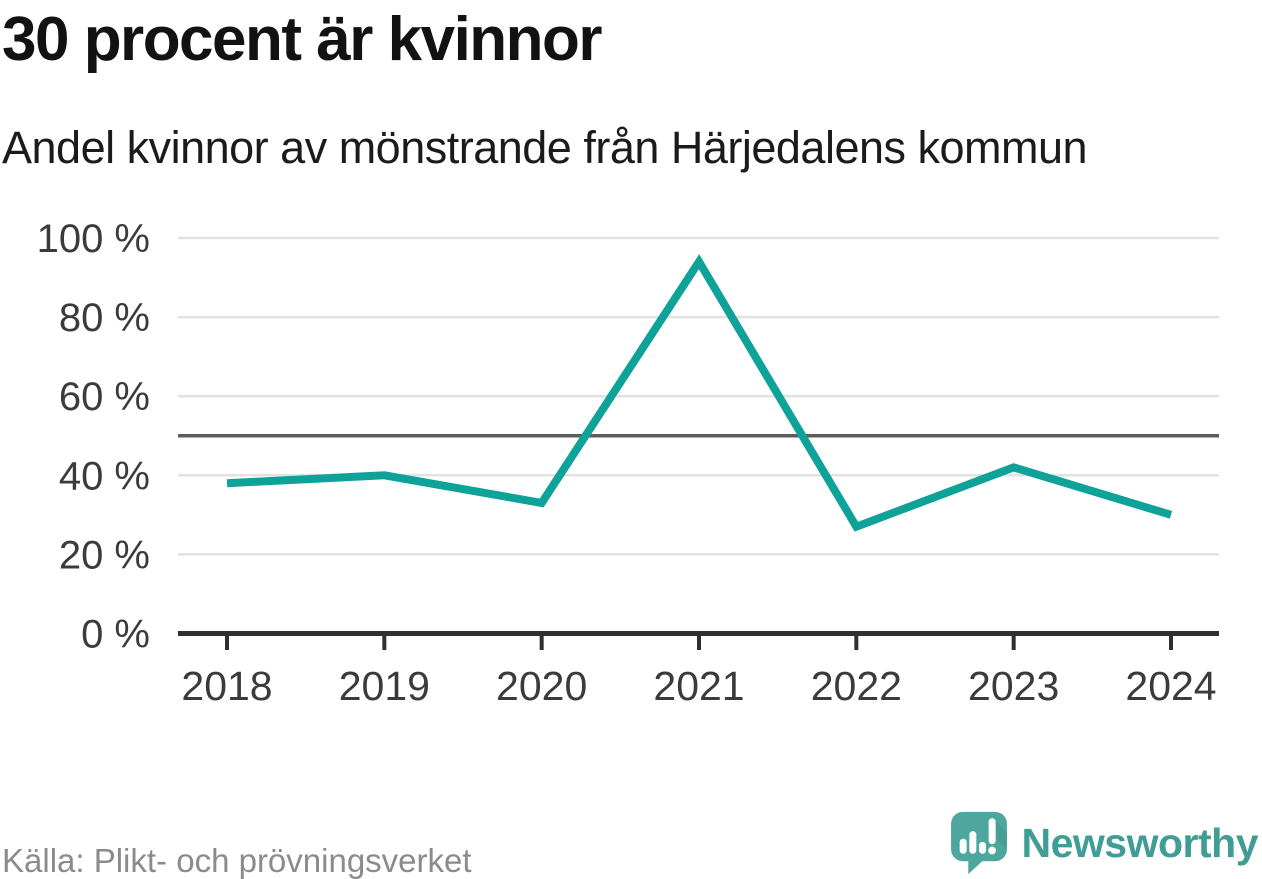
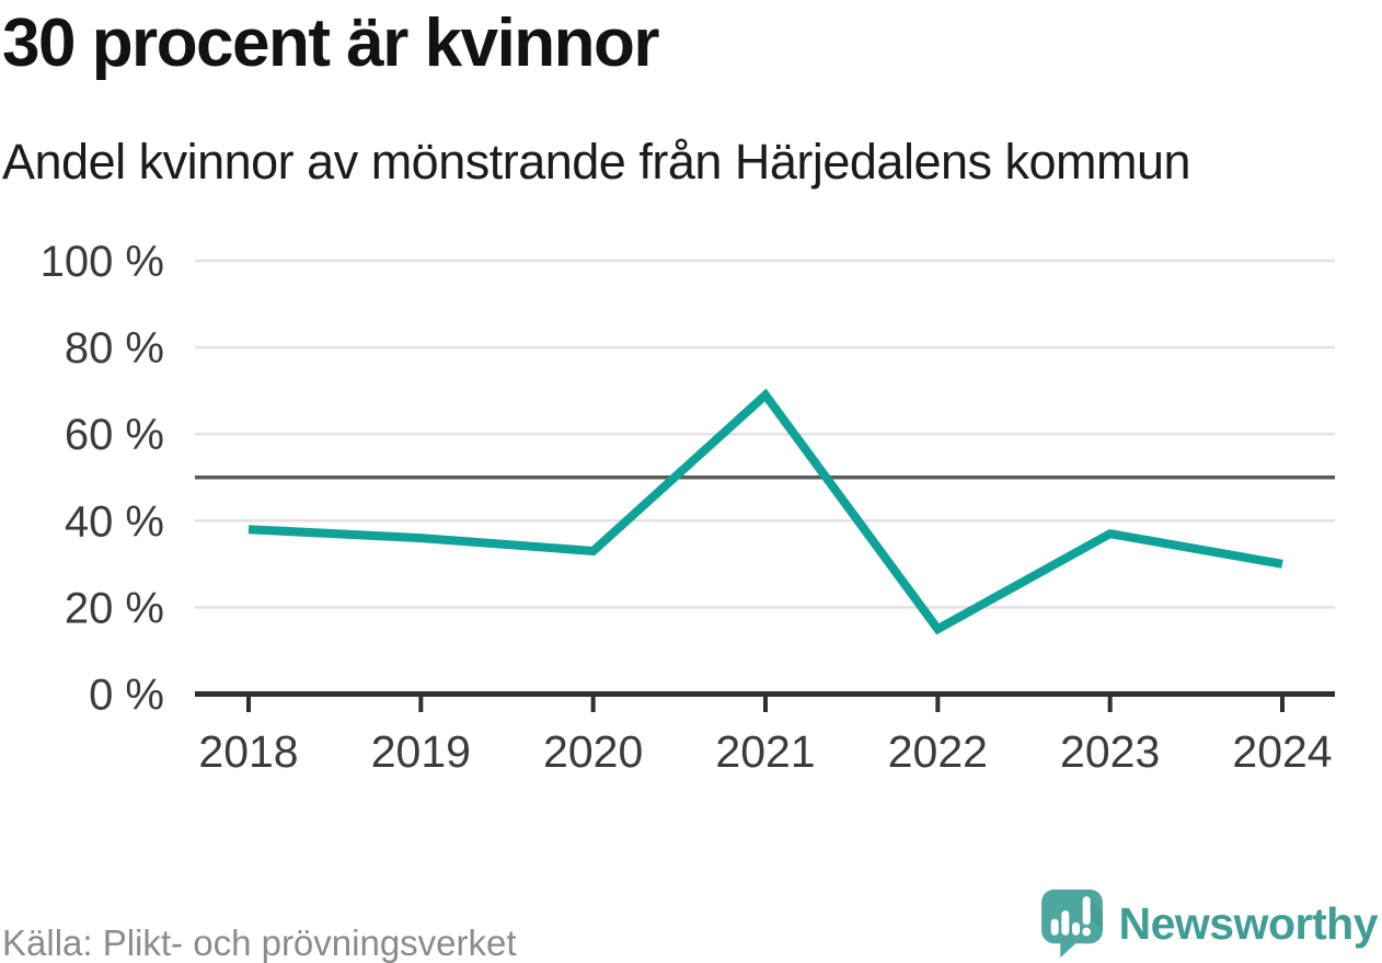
2019: 40% -> 36%
2021: 94% -> 69%
2022: 27% -> 15%
2023: 42% -> 37%
